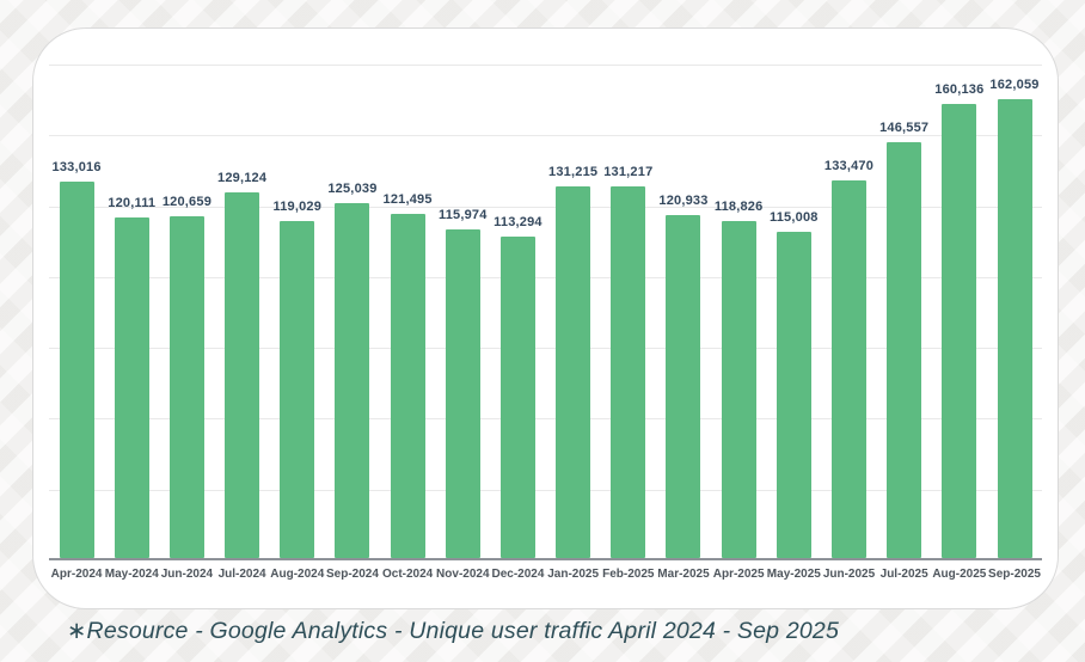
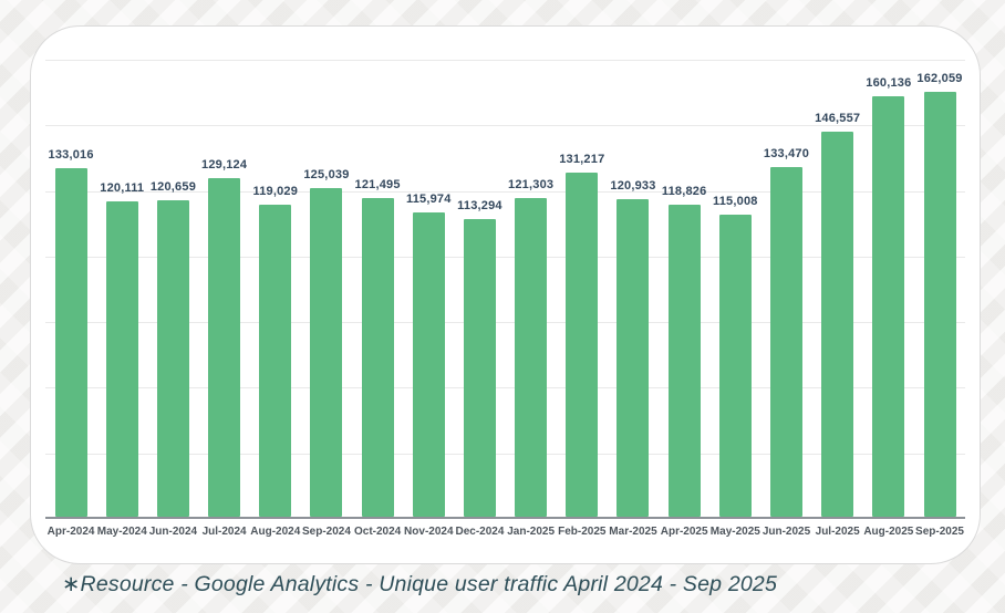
Jan-2025: 131,215 -> 121,303
